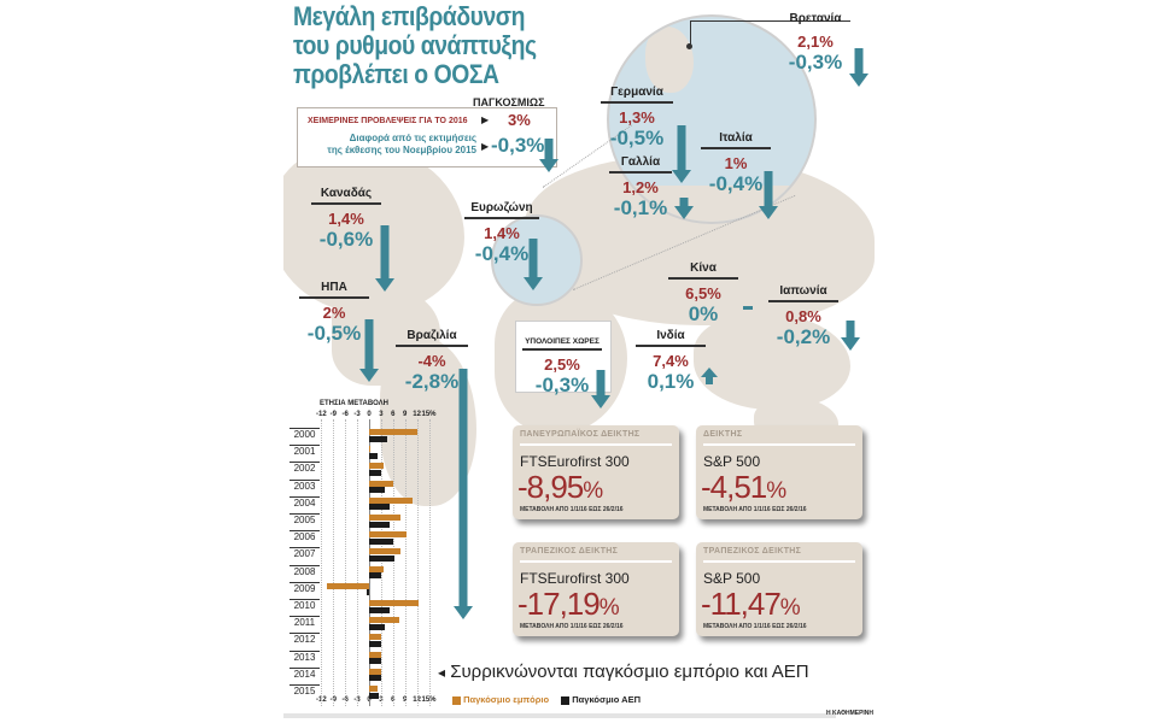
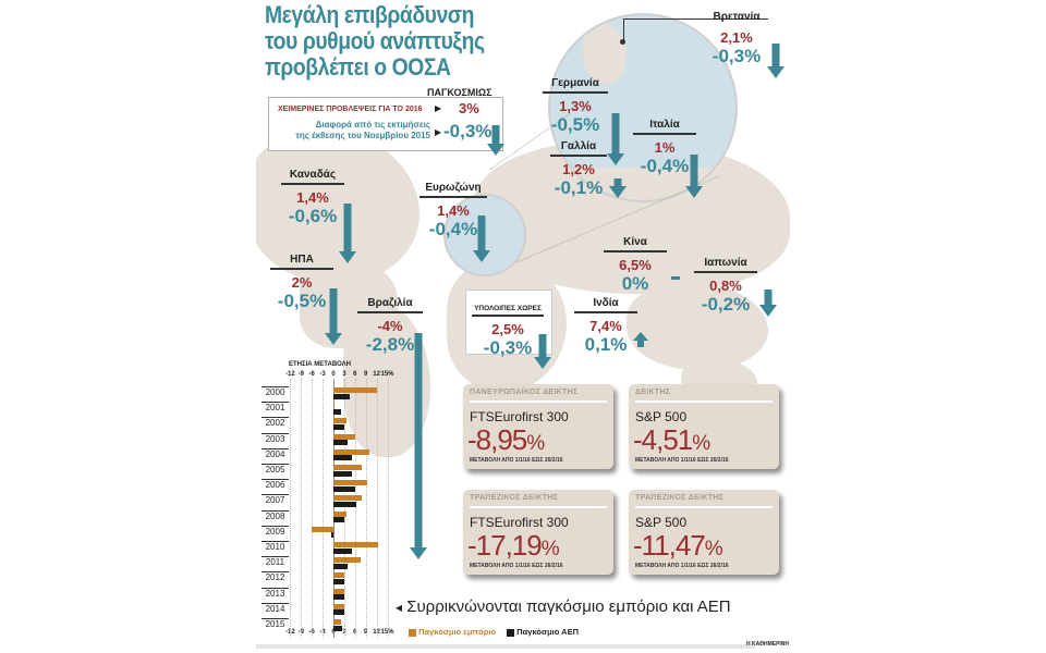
Παγκόσμιο εμπόριο/2004: 11% -> 10%
Παγκόσμιο εμπόριο/2009: -10% -> -6%
